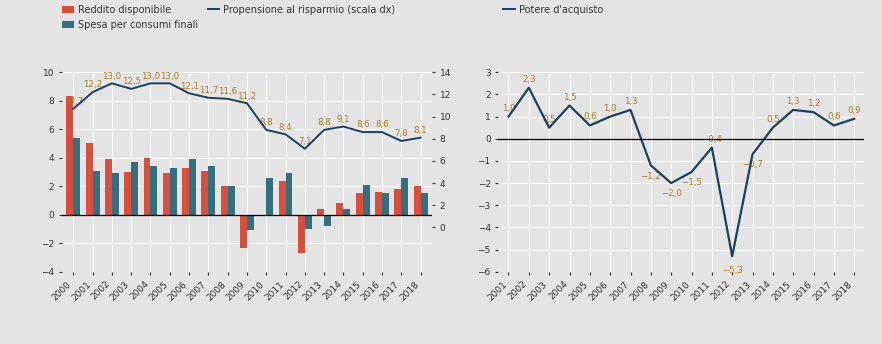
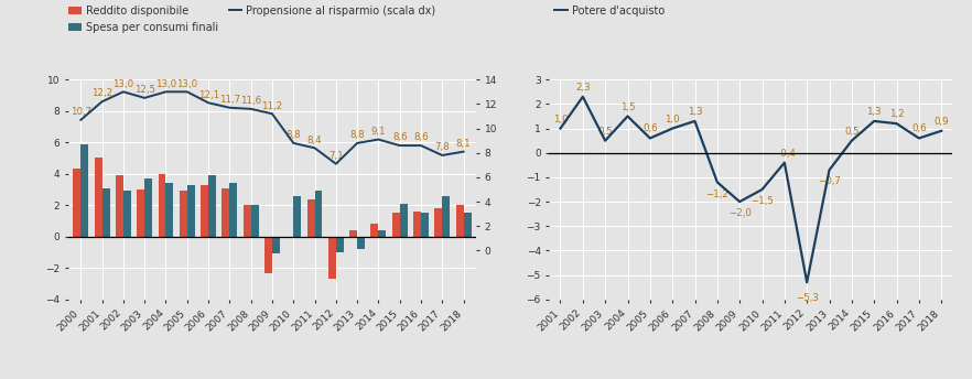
Reddito disponibile/2000: 8.3 -> 4.3
Spesa per consumi finali/2000: 5.4 -> 5.9
